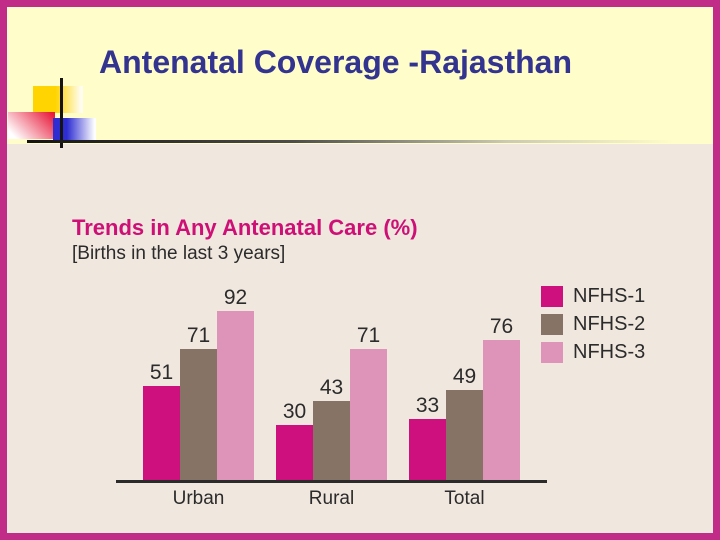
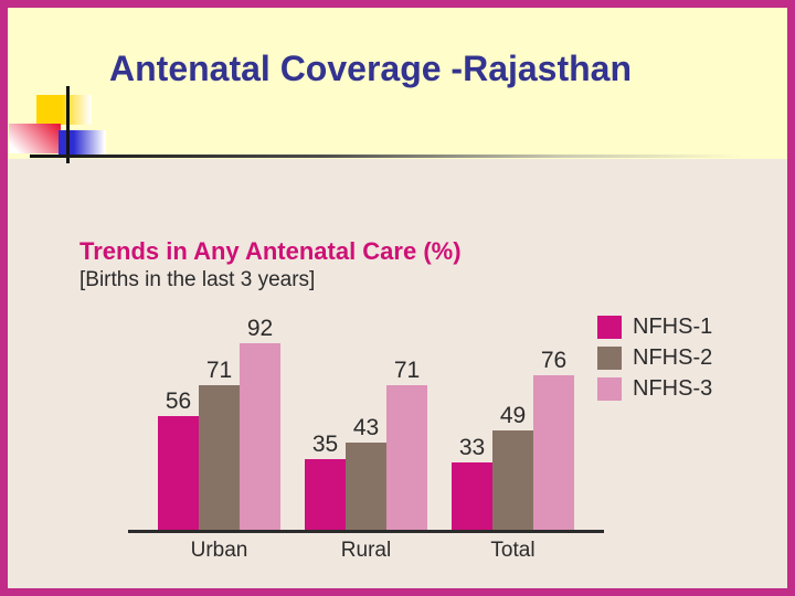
NFHS-1/Urban: 51 -> 56
NFHS-1/Rural: 30 -> 35
